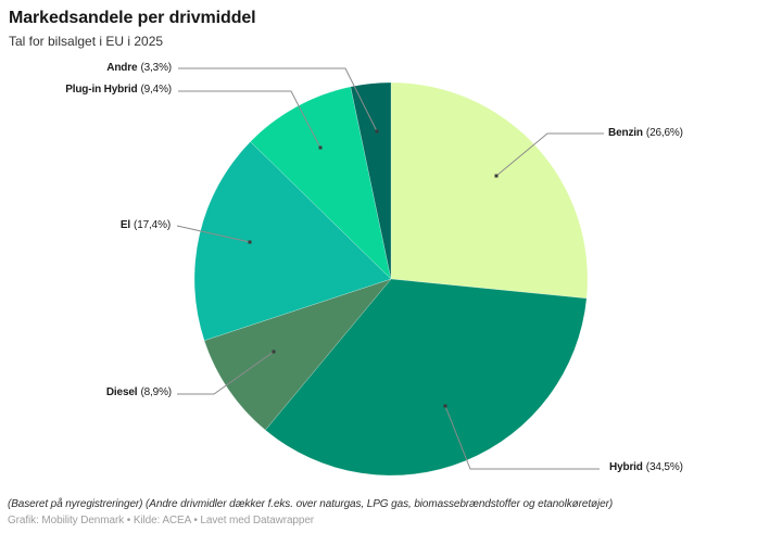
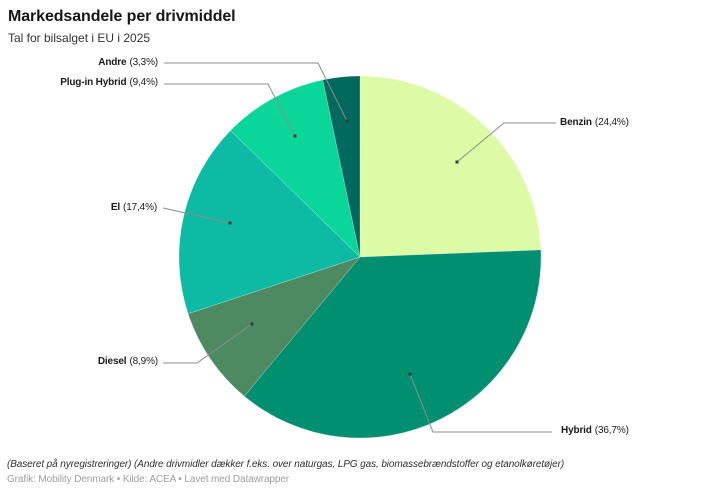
Benzin: 26,6% -> 24,4%
Hybrid: 34,5% -> 36,7%
